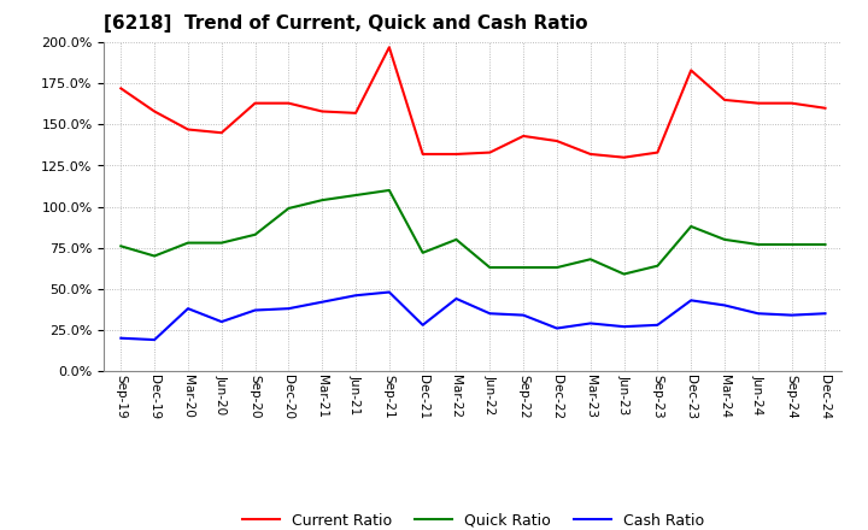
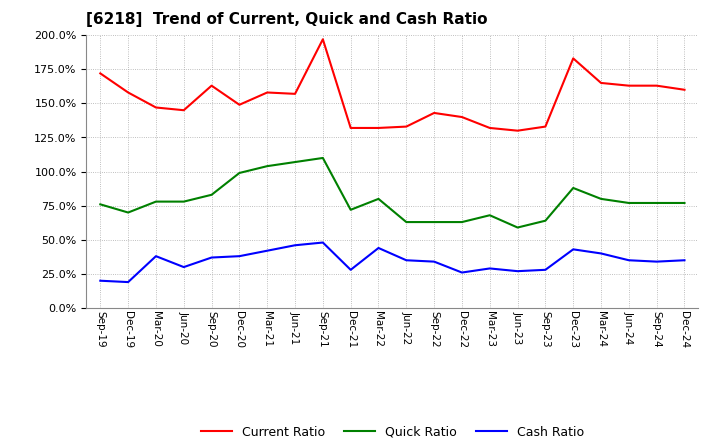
Current Ratio/Dec-20: 163% -> 149%
